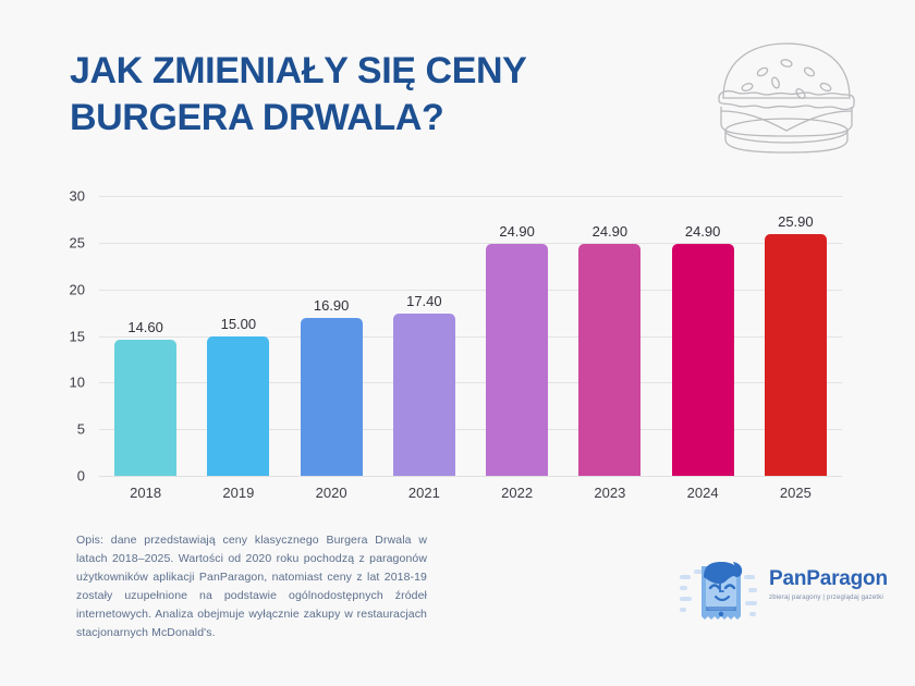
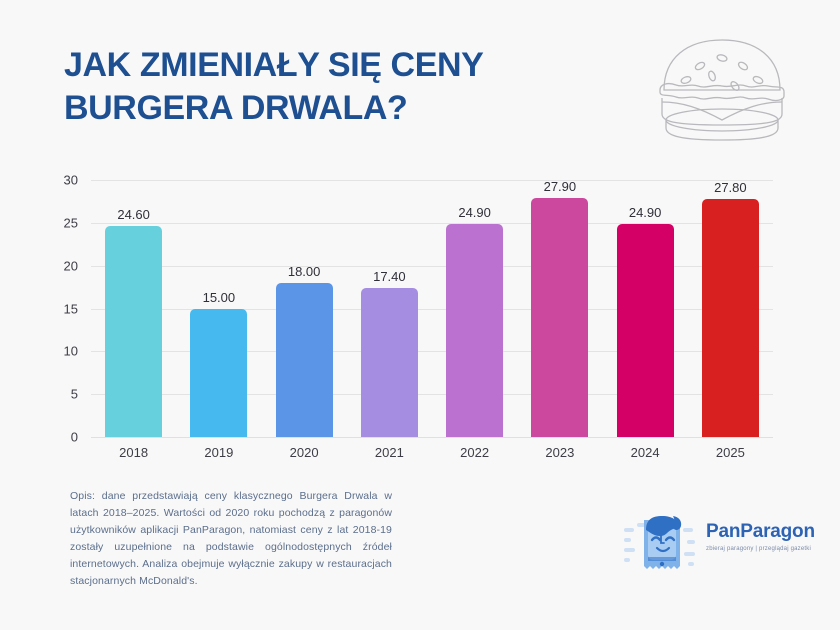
2018: 14.60 -> 24.60
2020: 16.90 -> 18.00
2023: 24.90 -> 27.90
2025: 25.90 -> 27.80
